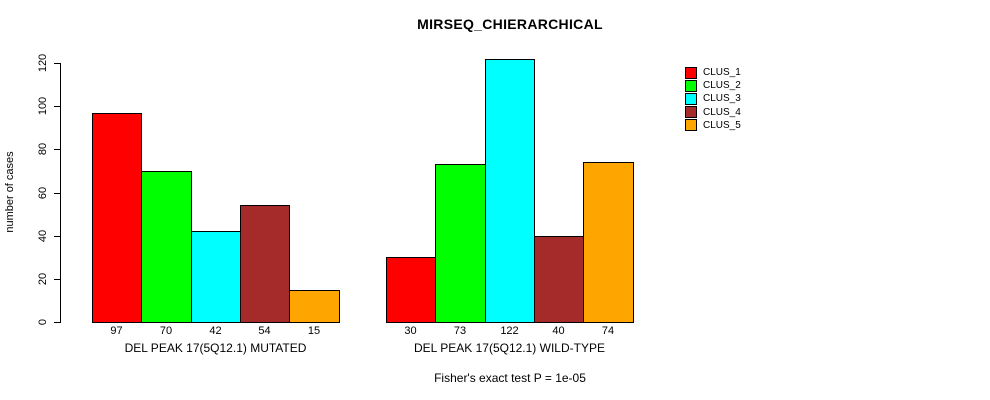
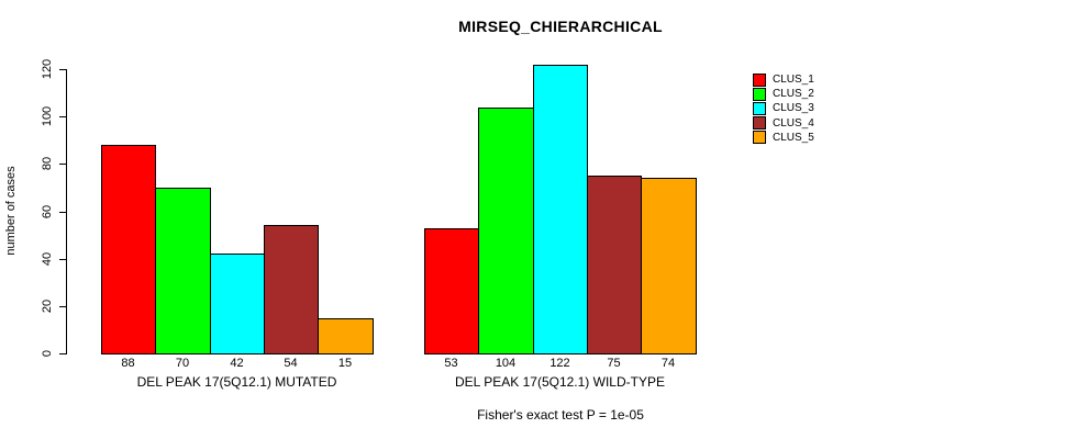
CLUS_1/DEL PEAK 17(5Q12.1) MUTATED: 97 -> 88
CLUS_1/DEL PEAK 17(5Q12.1) WILD-TYPE: 30 -> 53
CLUS_2/DEL PEAK 17(5Q12.1) WILD-TYPE: 73 -> 104
CLUS_4/DEL PEAK 17(5Q12.1) WILD-TYPE: 40 -> 75
